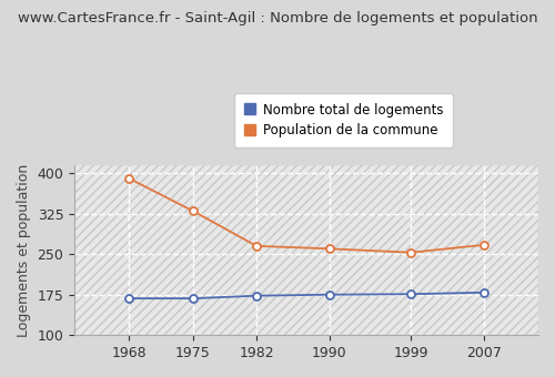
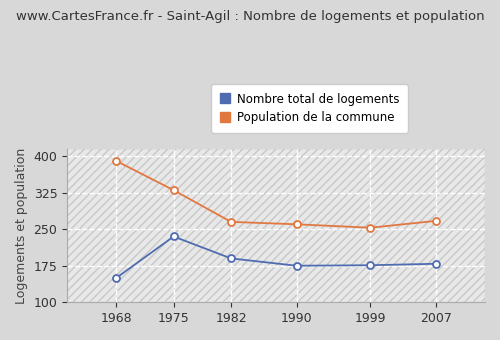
Nombre total de logements/1968: 168 -> 150
Nombre total de logements/1975: 168 -> 235
Nombre total de logements/1982: 173 -> 190
